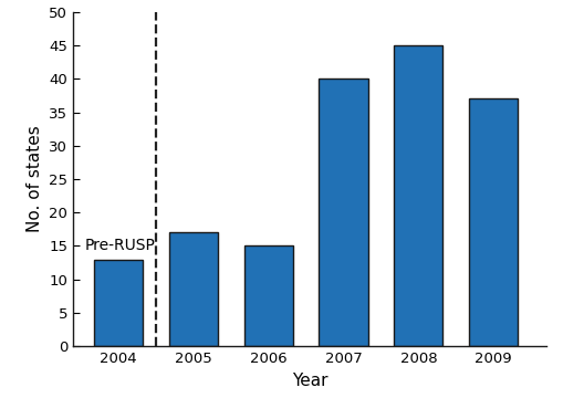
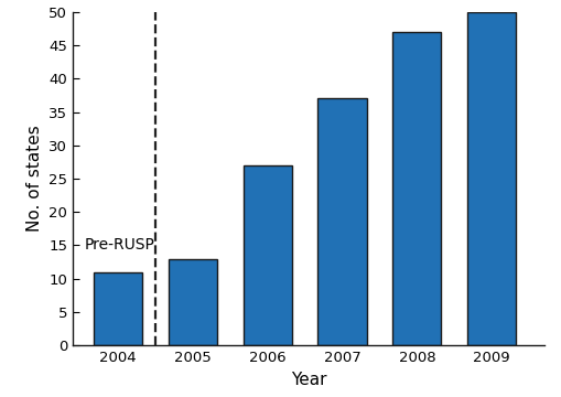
2004: 13 -> 11
2005: 17 -> 13
2006: 15 -> 27
2007: 40 -> 37
2008: 45 -> 47
2009: 37 -> 50
